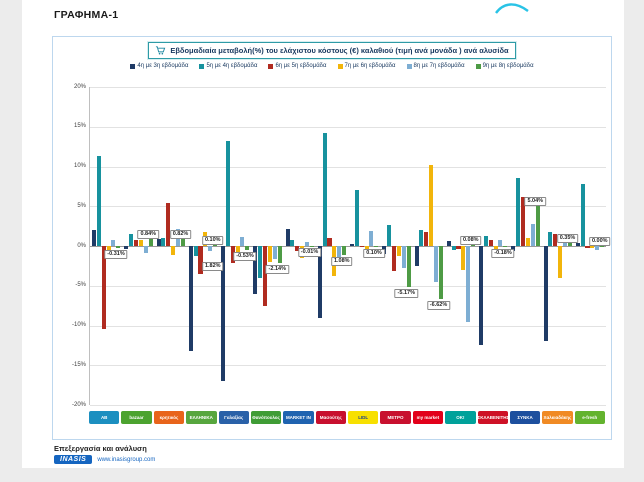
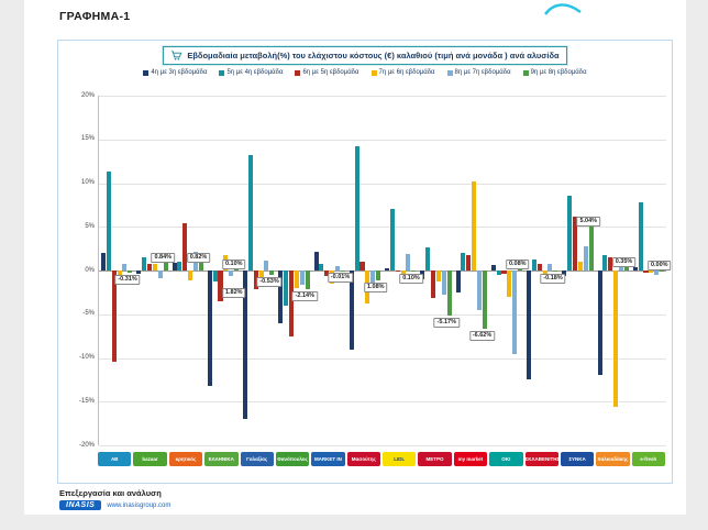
7η με 6η εβδομάδα/Χαλκιαδάκης: -4% -> -16%
